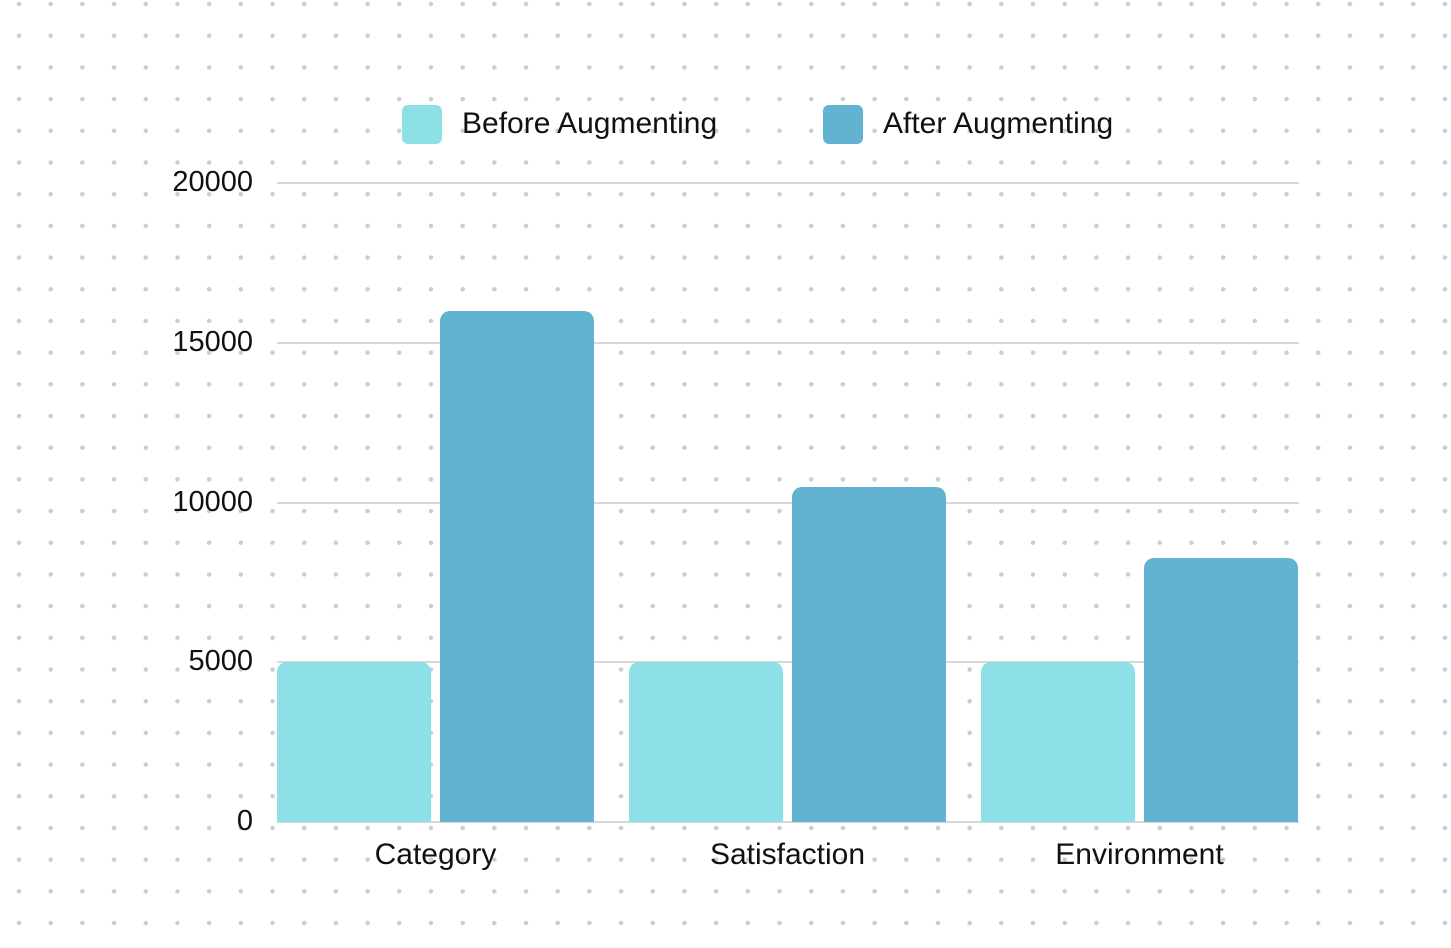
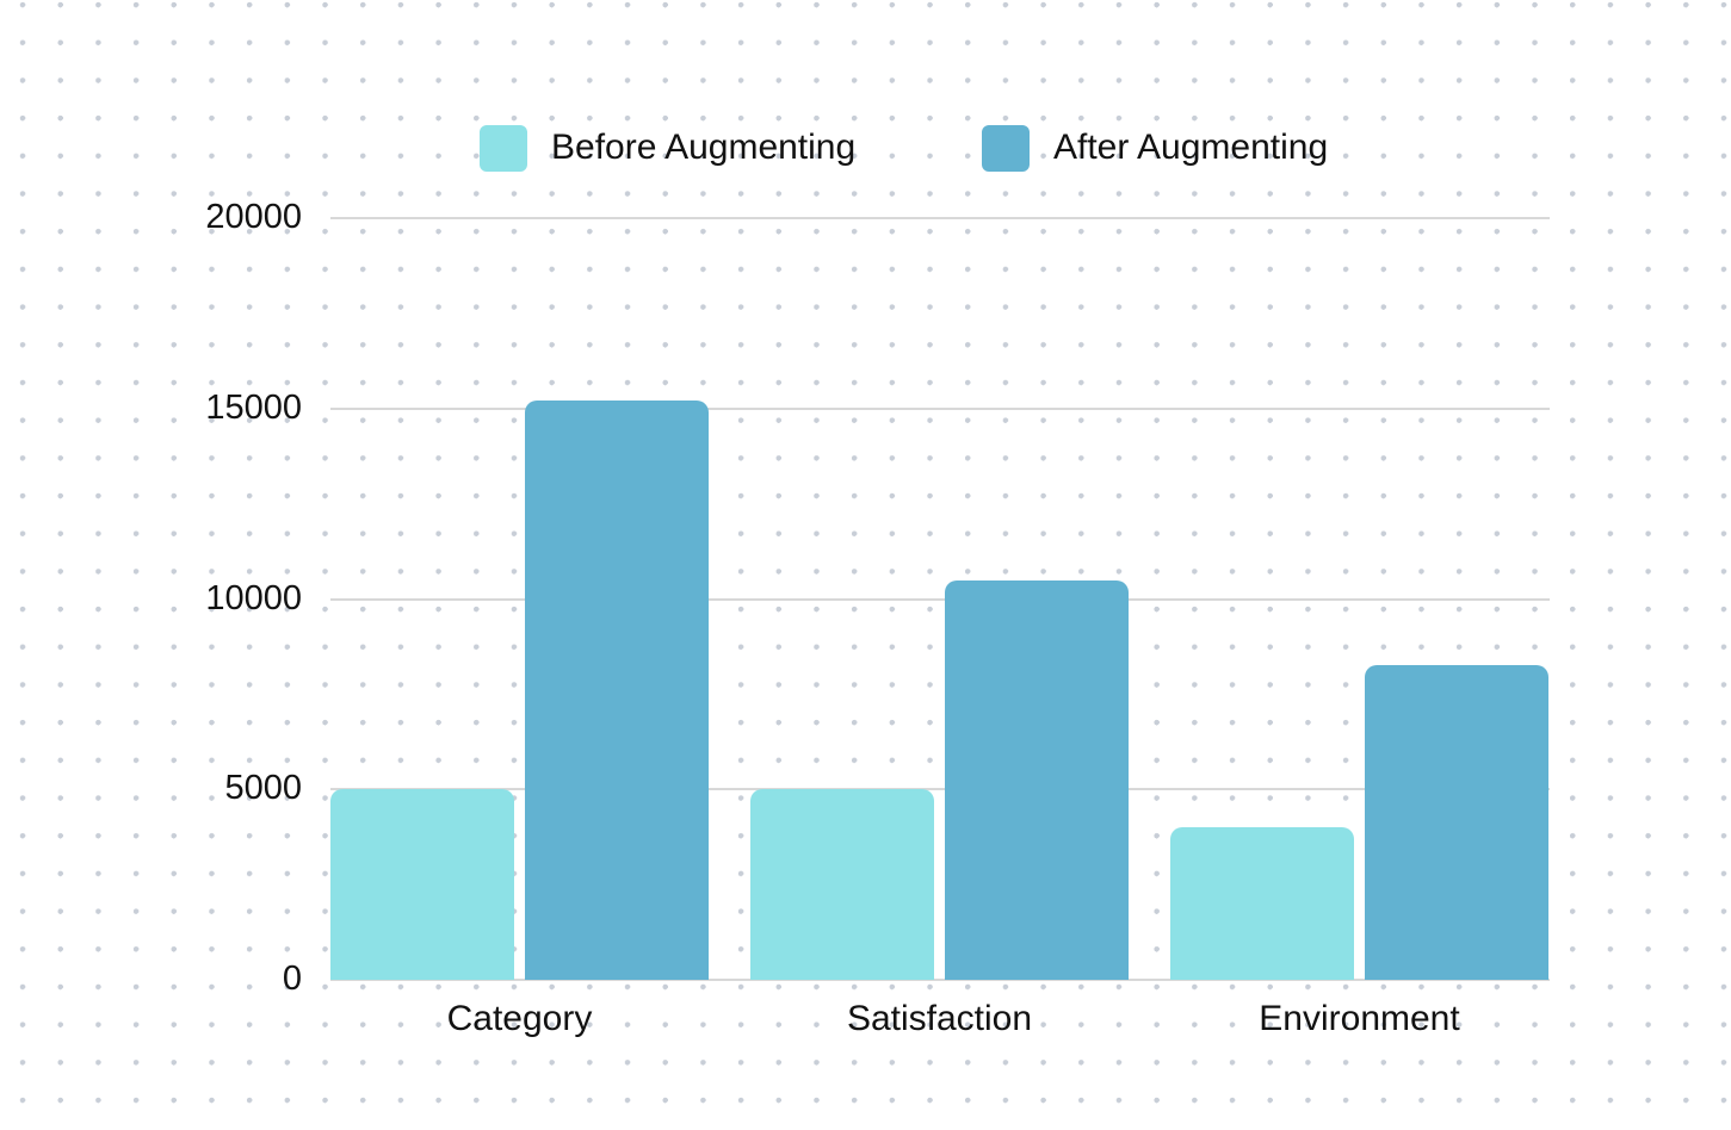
After Augmenting/Category: 16000 -> 15200
Before Augmenting/Environment: 5000 -> 4000
